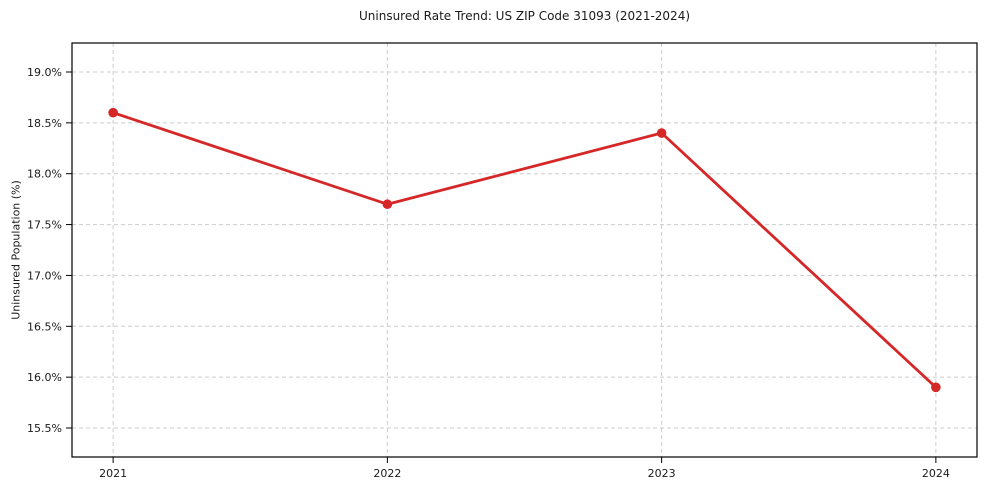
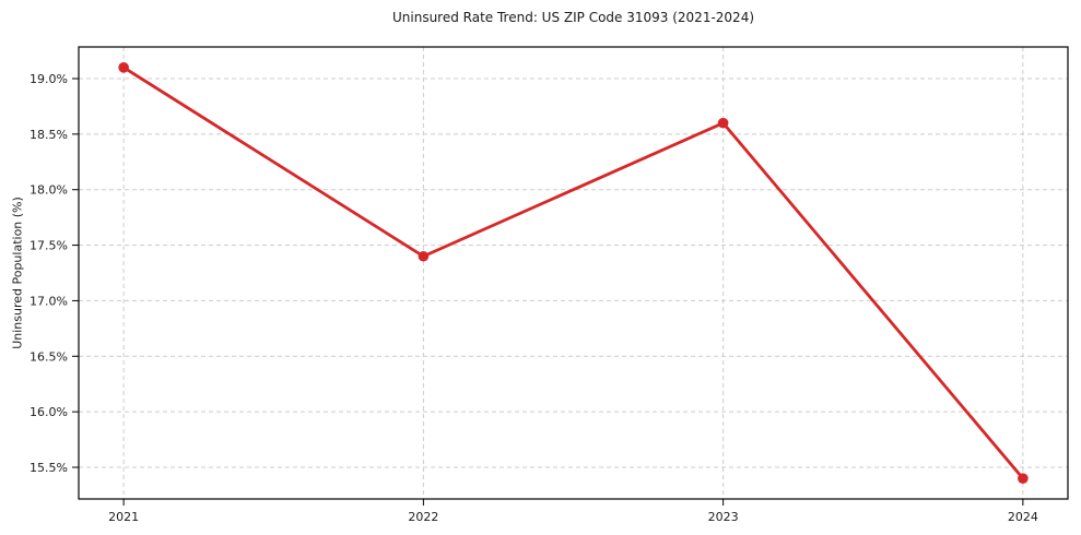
2021: 18.6% -> 19.1%
2022: 17.7% -> 17.4%
2023: 18.4% -> 18.6%
2024: 15.9% -> 15.4%
